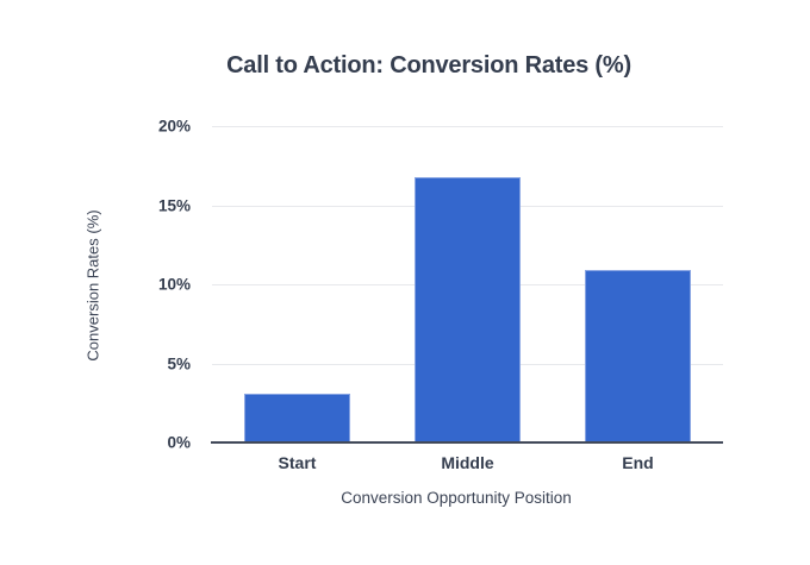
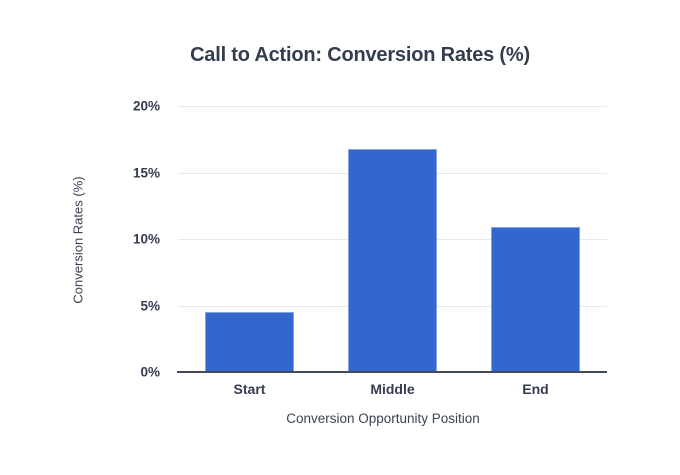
Start: 3.1% -> 4.5%
